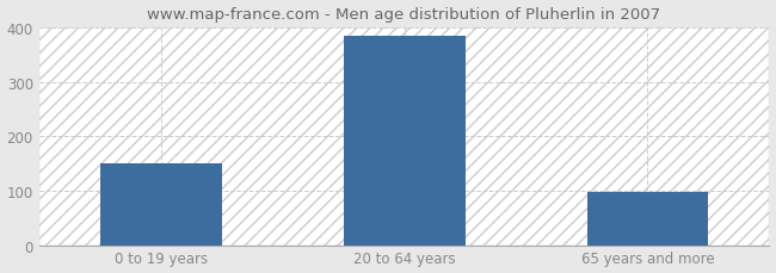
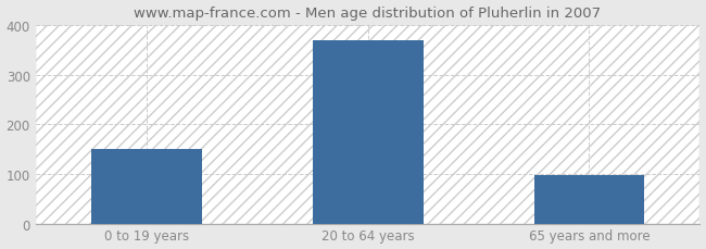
20 to 64 years: 385 -> 370
